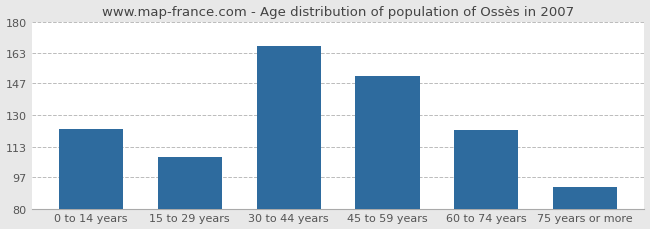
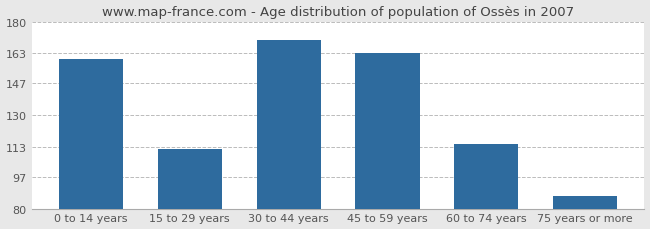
0 to 14 years: 123 -> 160
15 to 29 years: 108 -> 112
30 to 44 years: 167 -> 170
45 to 59 years: 151 -> 163
60 to 74 years: 122 -> 115
75 years or more: 92 -> 87
